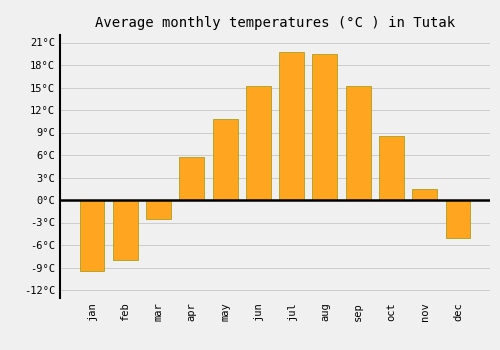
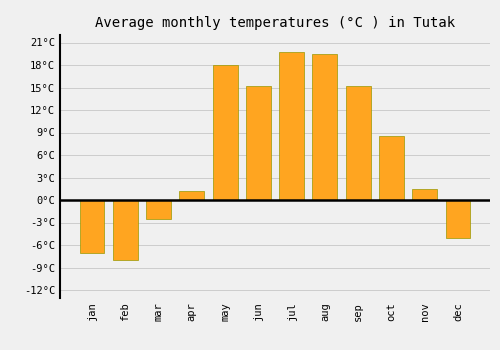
jan: -9.5°C -> -7.0°C
apr: 5.7°C -> 1.2°C
may: 10.8°C -> 18.0°C
